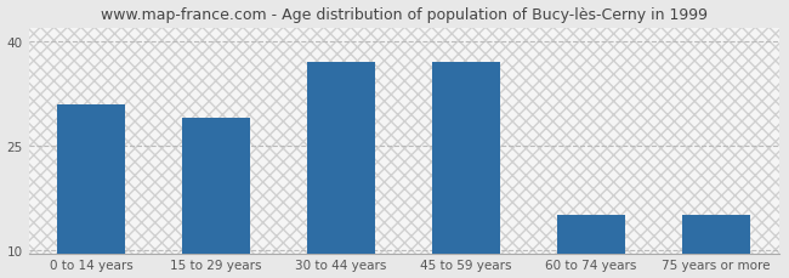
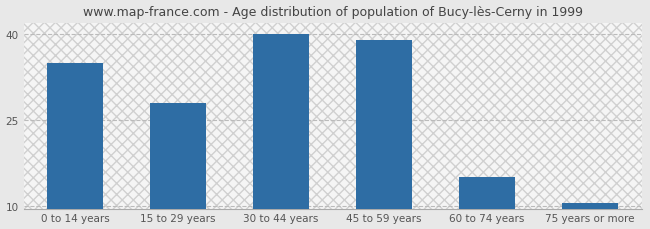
0 to 14 years: 31.0 -> 35.0
15 to 29 years: 29.0 -> 28.0
30 to 44 years: 37.0 -> 40.0
45 to 59 years: 37.0 -> 39.0
75 years or more: 15.0 -> 10.5
